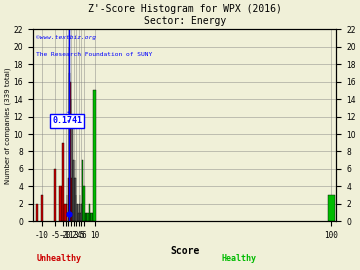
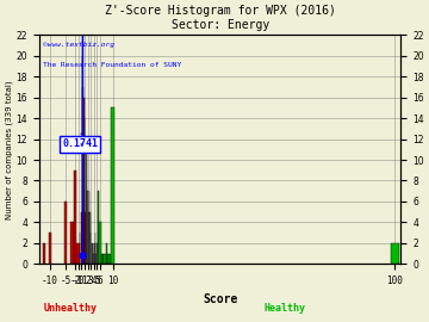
100: 3 -> 2
